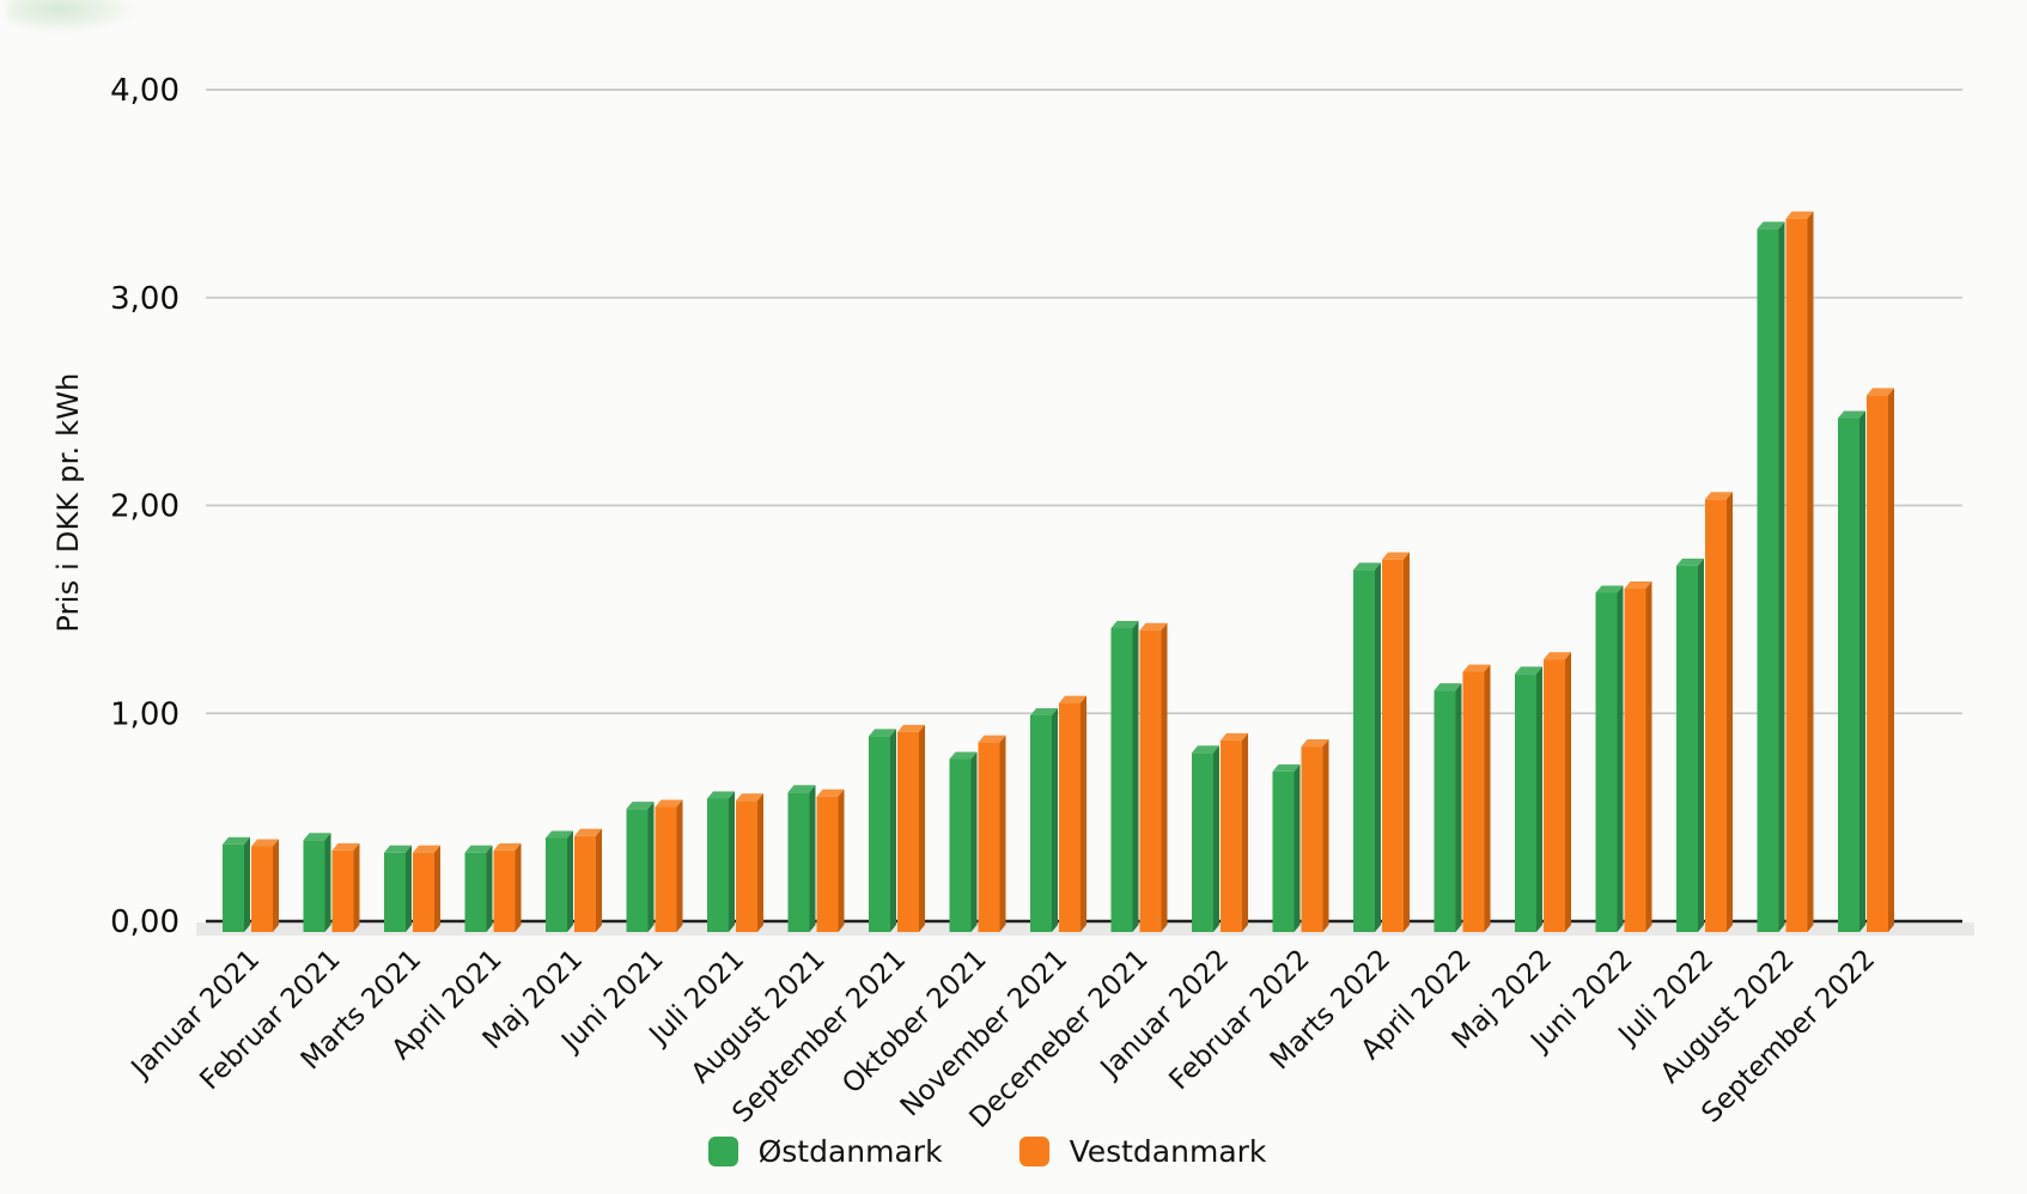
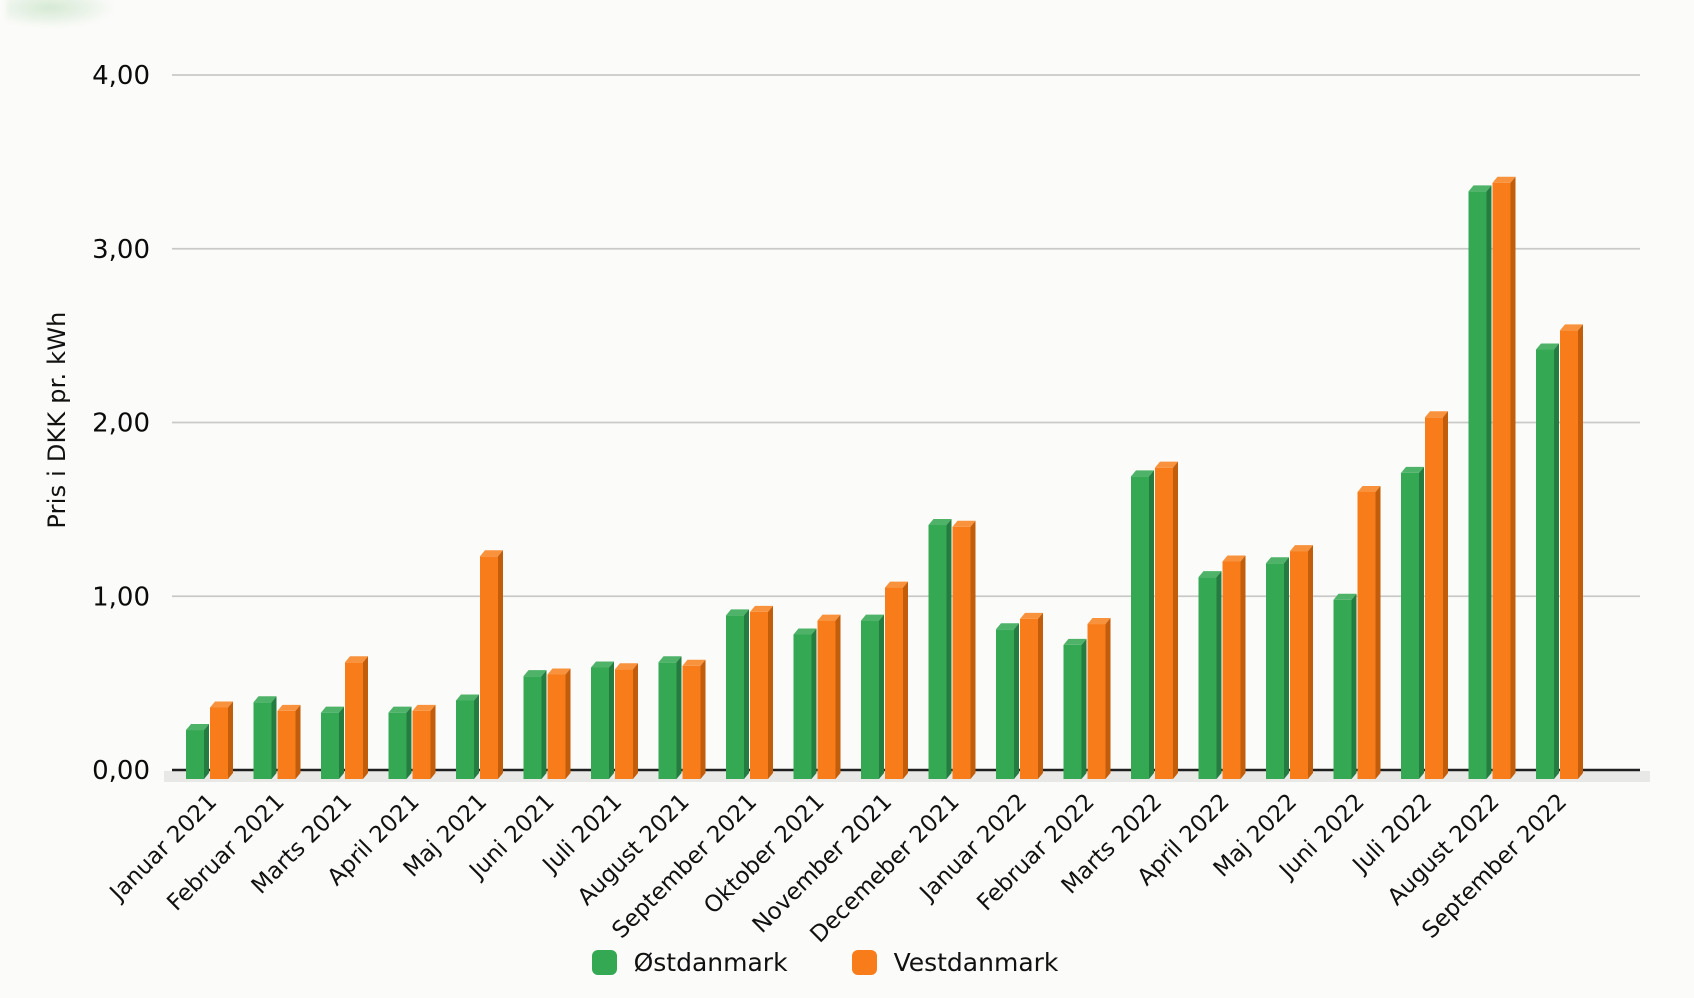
Østdanmark/Januar 2021: 0,37 -> 0,23
Vestdanmark/Marts 2021: 0,33 -> 0,62
Vestdanmark/Maj 2021: 0,41 -> 1,23
Østdanmark/November 2021: 0,99 -> 0,86
Østdanmark/Juni 2022: 1,58 -> 0,98
